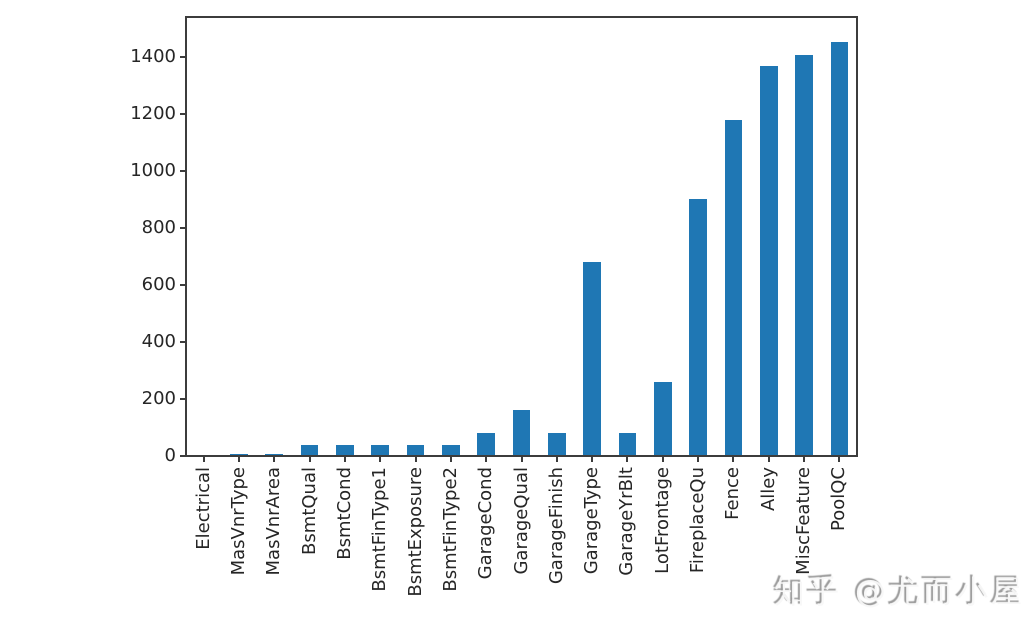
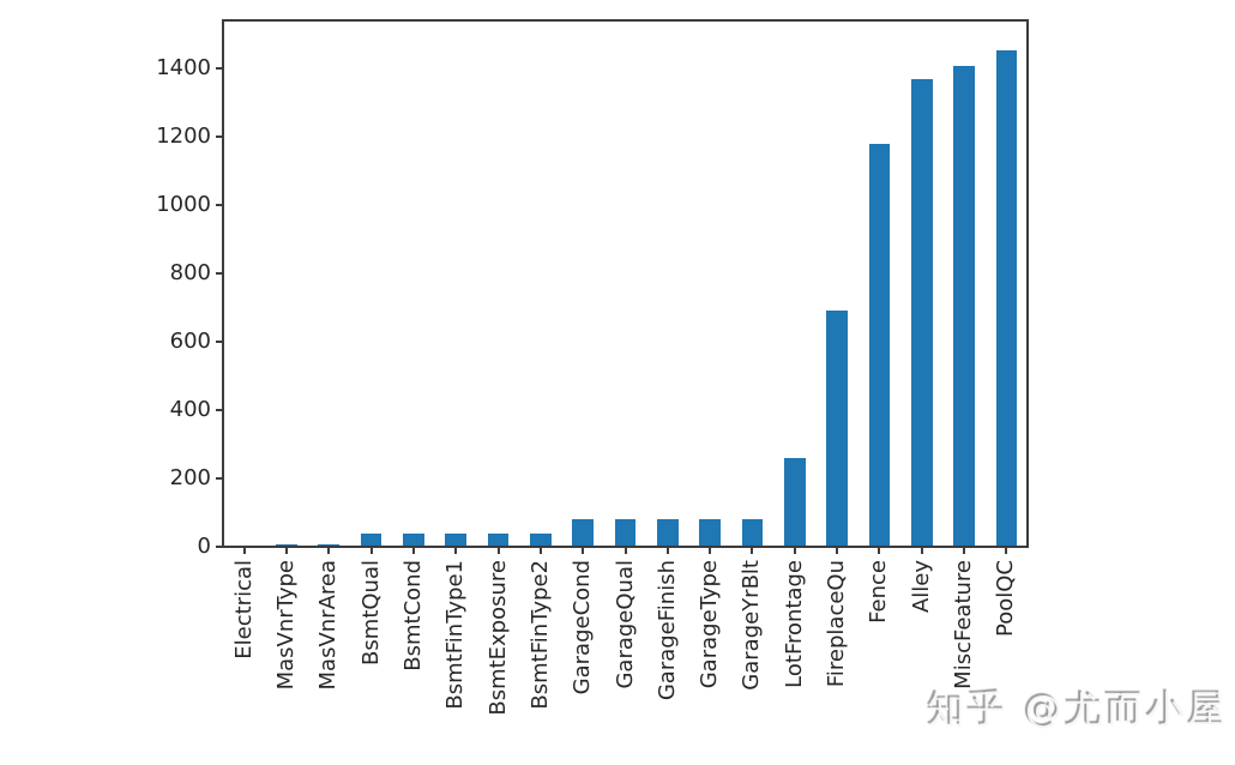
GarageQual: 160 -> 80
GarageType: 680 -> 80
FireplaceQu: 900 -> 690
